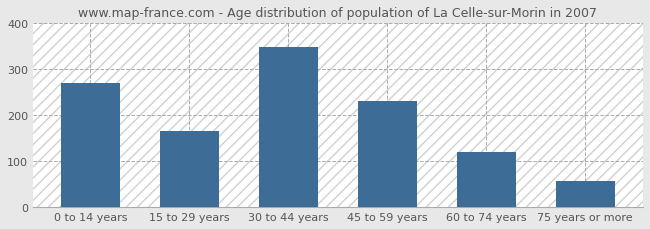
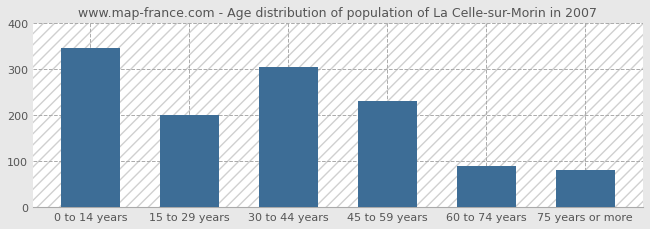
0 to 14 years: 270 -> 345
15 to 29 years: 165 -> 200
30 to 44 years: 347 -> 305
60 to 74 years: 120 -> 90
75 years or more: 57 -> 80
